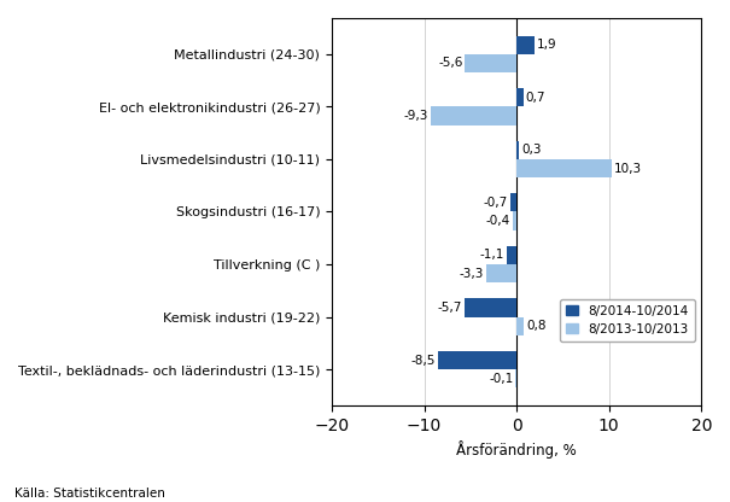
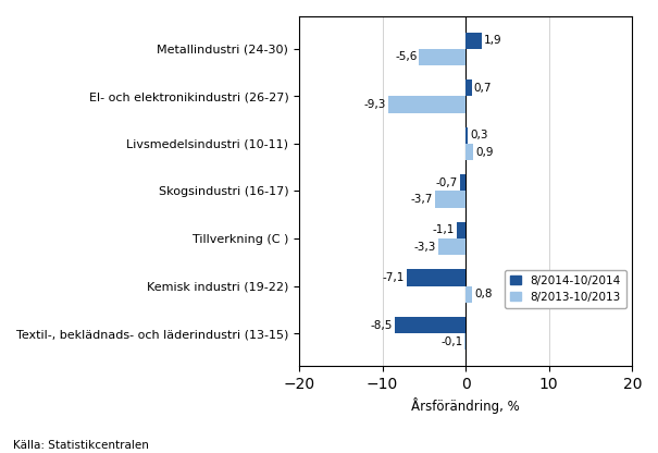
8/2013-10/2013/Livsmedelsindustri (10-11): 10,3 -> 0,9
8/2013-10/2013/Skogsindustri (16-17): -0,4 -> -3,7
8/2014-10/2014/Kemisk industri (19-22): -5,7 -> -7,1
